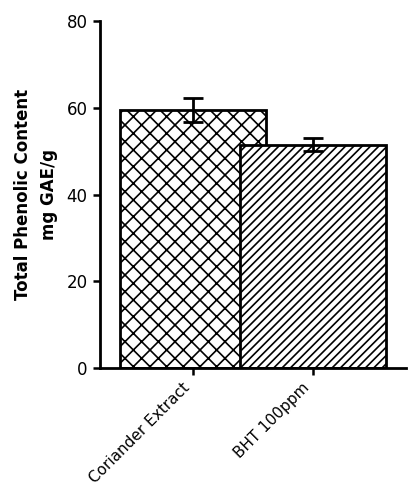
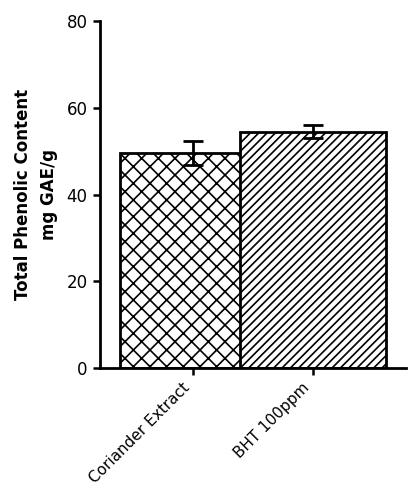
Coriander Extract: 59.5 -> 49.5
BHT 100ppm: 51.5 -> 54.5
